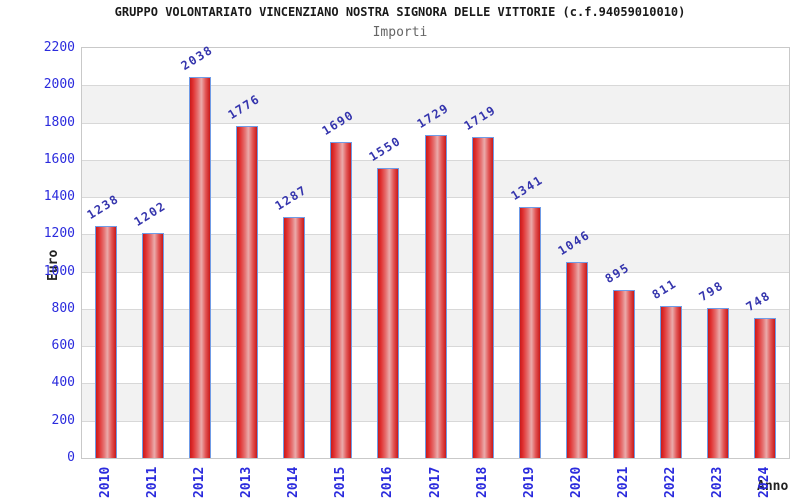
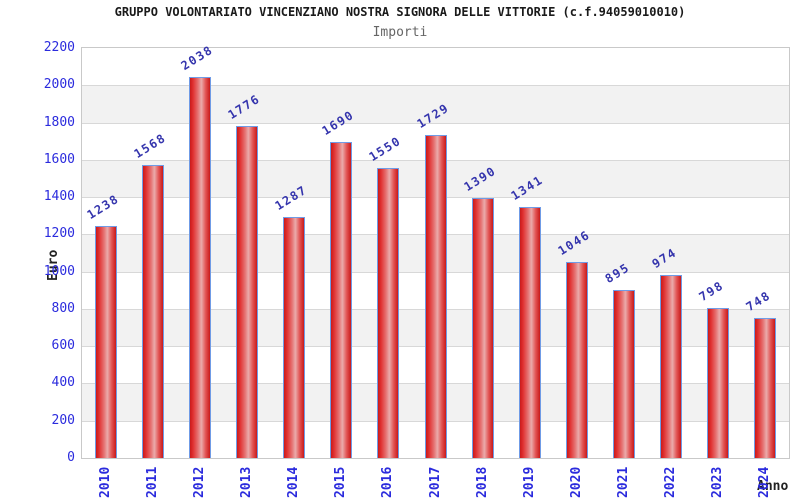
2011: 1202 -> 1568
2018: 1719 -> 1390
2022: 811 -> 974
